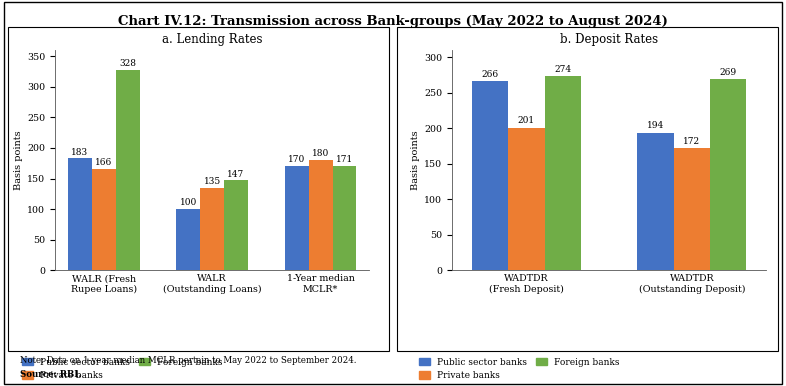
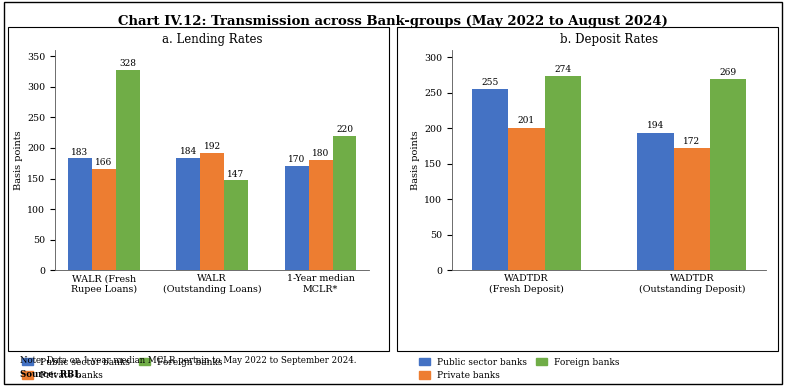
a. Lending Rates/Public sector banks/WALR (Outstanding Loans): 100 -> 184
a. Lending Rates/Private banks/WALR (Outstanding Loans): 135 -> 192
a. Lending Rates/Foreign banks/1-Year median MCLR*: 171 -> 220
b. Deposit Rates/Public sector banks/WADTDR (Fresh Deposit): 266 -> 255
